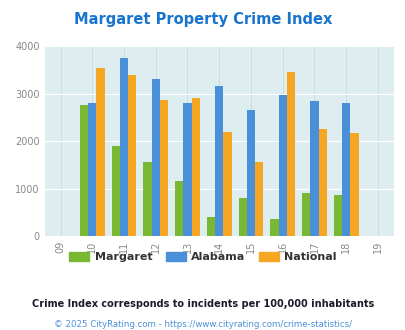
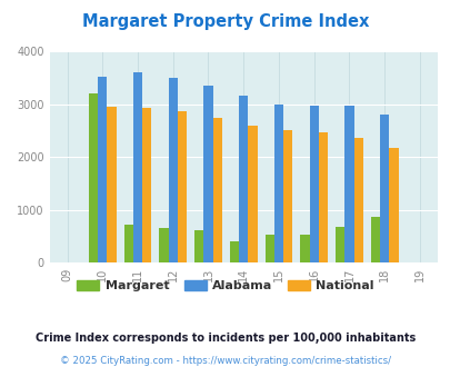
Margaret/10: 2750 -> 3200
Alabama/10: 2800 -> 3520
National/10: 3550 -> 2950
Margaret/11: 1900 -> 720
Alabama/11: 3750 -> 3600
National/11: 3400 -> 2920
Margaret/12: 1550 -> 650
Alabama/12: 3300 -> 3500
Margaret/13: 1150 -> 620
Alabama/13: 2800 -> 3360
National/13: 2900 -> 2730
National/14: 2200 -> 2600
Margaret/15: 800 -> 530
Alabama/15: 2650 -> 3000
National/15: 1550 -> 2510
Margaret/16: 350 -> 520
National/16: 3450 -> 2460
Margaret/17: 900 -> 680
Alabama/17: 2850 -> 2970
National/17: 2250 -> 2370
